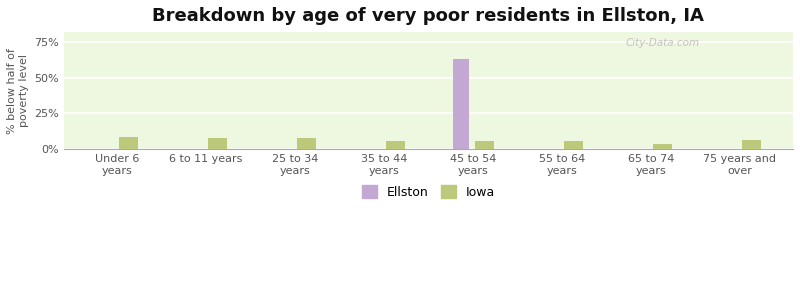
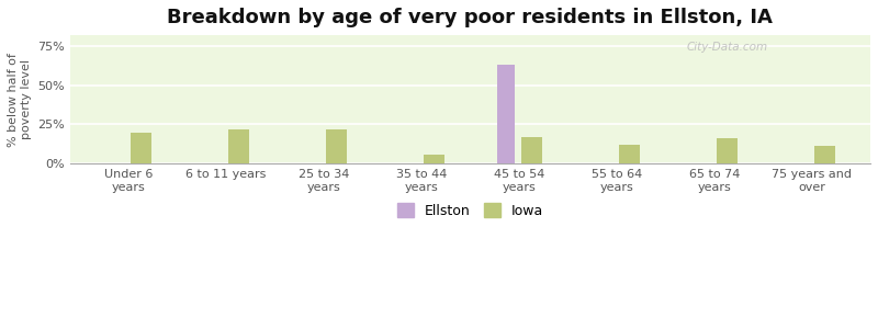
Iowa/Under 6 years: 8% -> 20%
Iowa/6 to 11 years: 8% -> 22%
Iowa/25 to 34 years: 8% -> 22%
Iowa/45 to 54 years: 6% -> 17%
Iowa/55 to 64 years: 6% -> 12%
Iowa/65 to 74 years: 4% -> 16%
Iowa/75 years and over: 6% -> 11%
